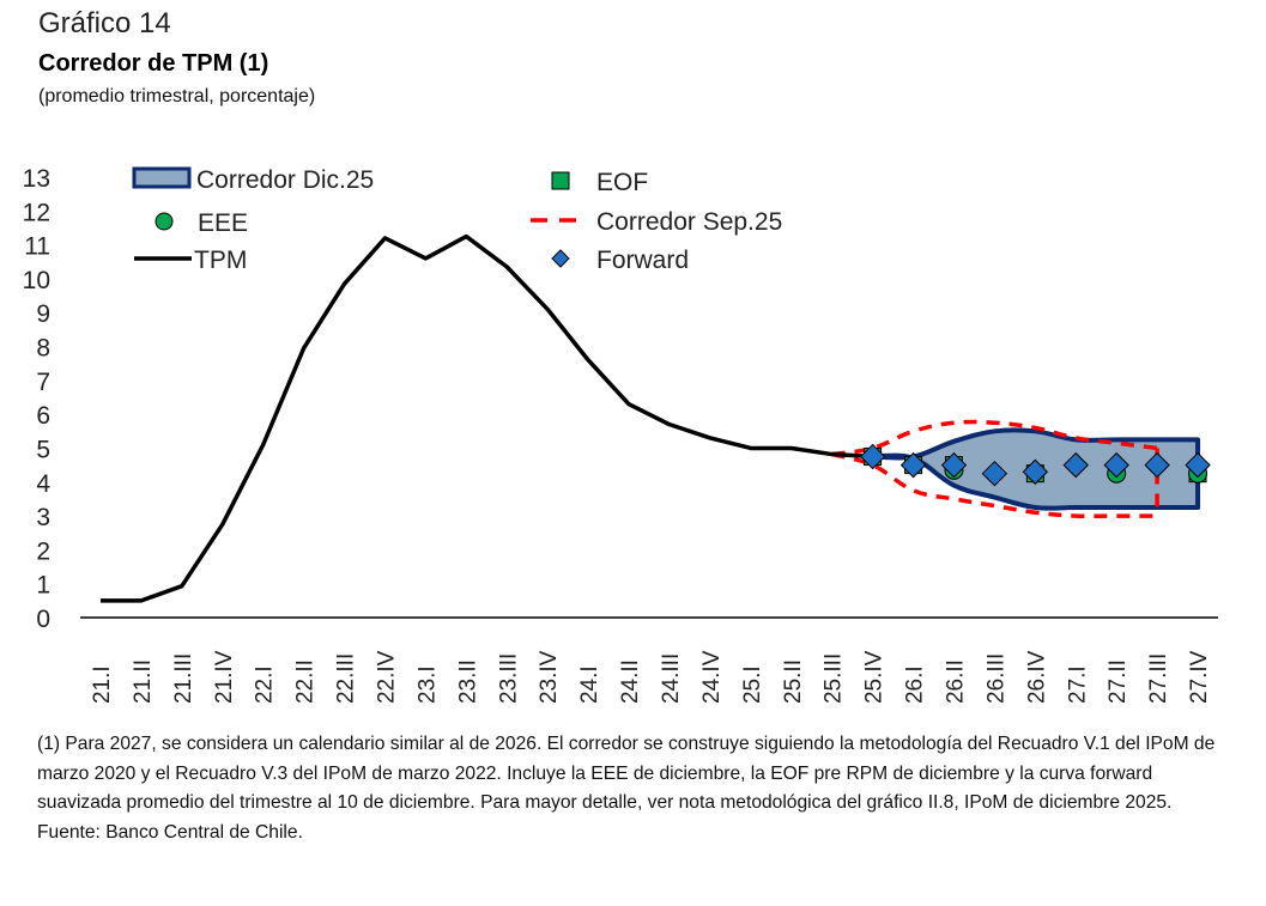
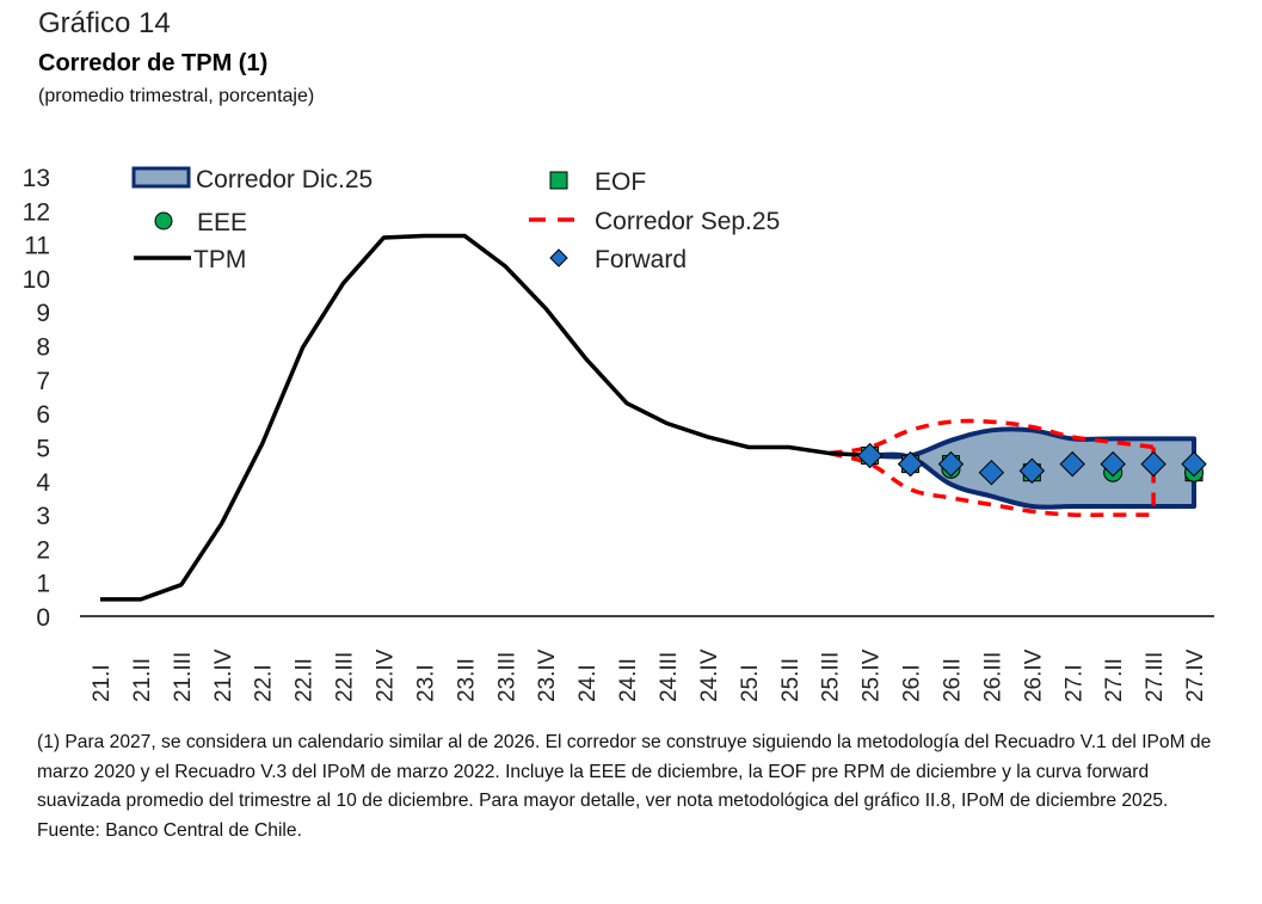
TPM/23.I: 10.6 -> 11.2
